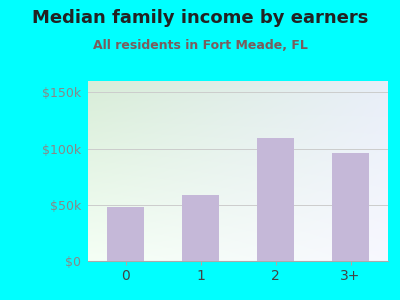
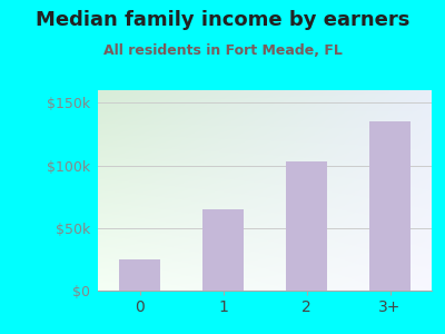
0: $48k -> $25k
1: $59k -> $65k
2: $109k -> $103k
3+: $96k -> $135k
